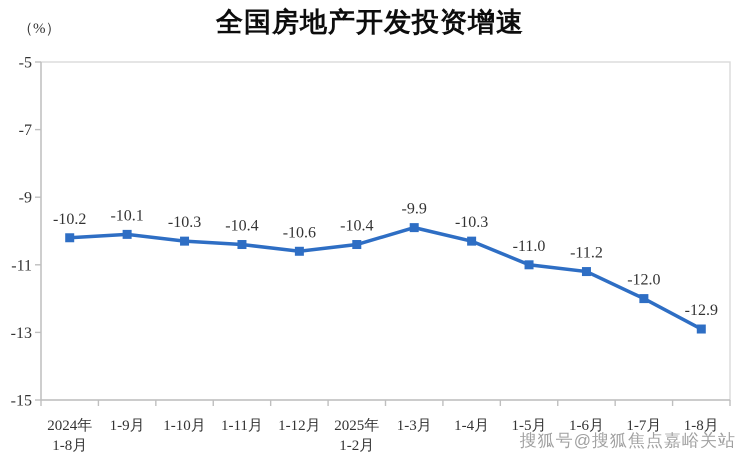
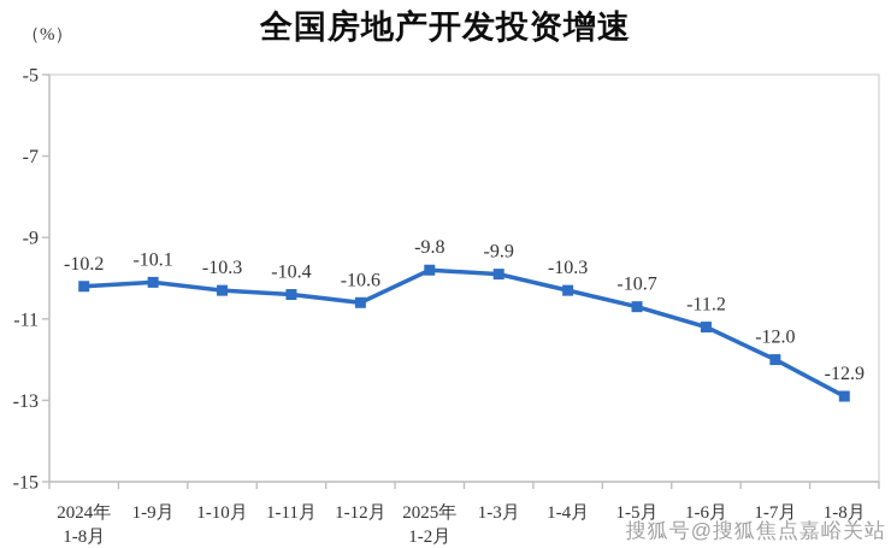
2025年 1-2月: -10.4 -> -9.8
1-5月: -11.0 -> -10.7
